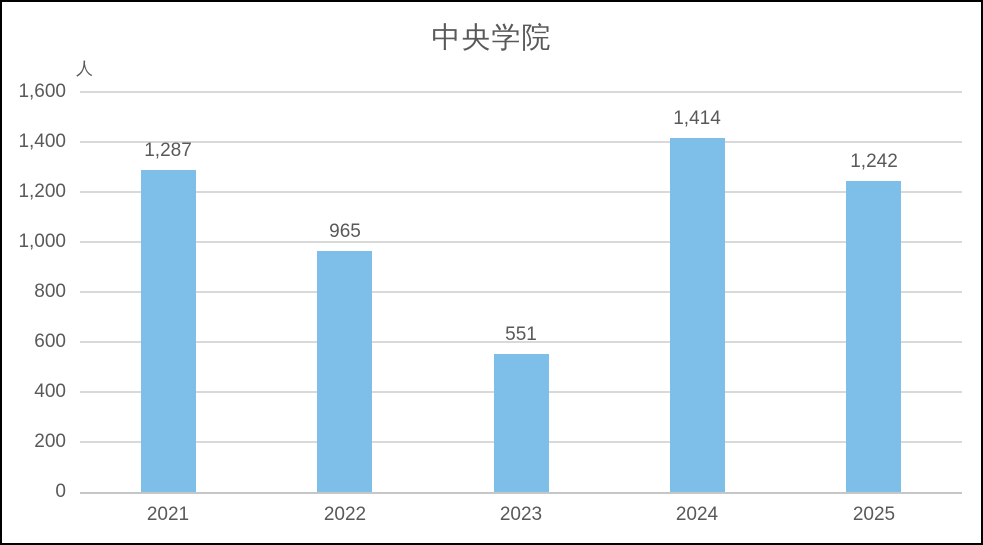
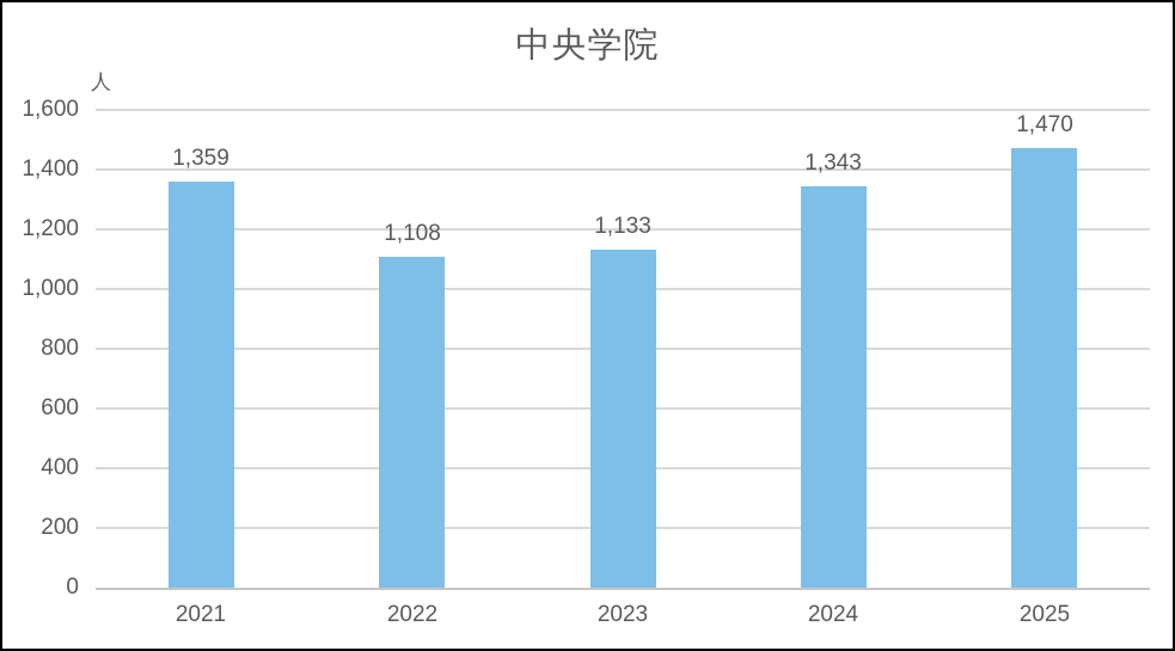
2021: 1,287 -> 1,359
2022: 965 -> 1,108
2023: 551 -> 1,133
2024: 1,414 -> 1,343
2025: 1,242 -> 1,470
